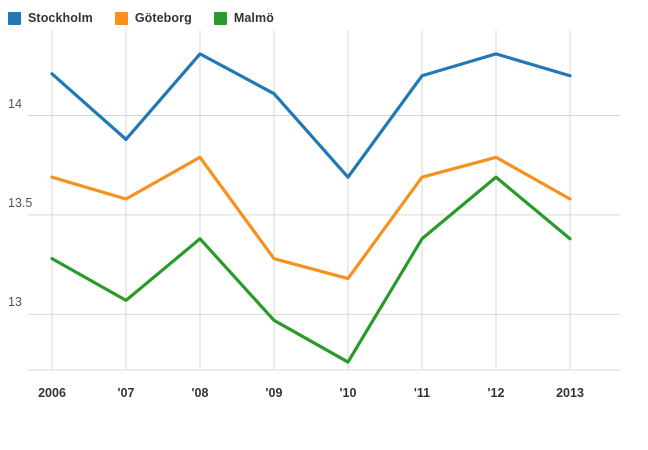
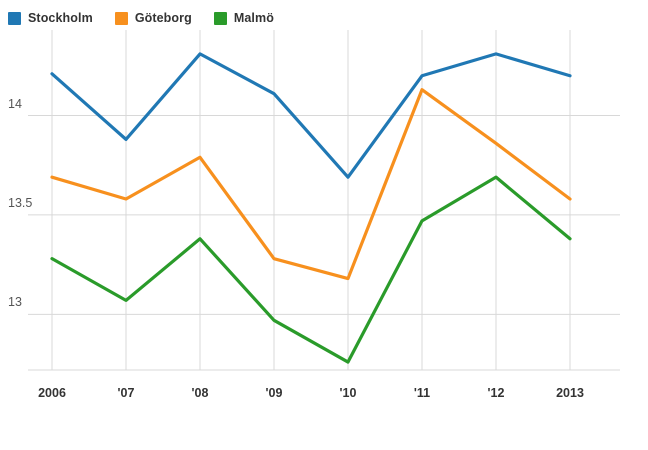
Göteborg/'11: 13.69 -> 14.13
Malmö/'11: 13.38 -> 13.47
Göteborg/'12: 13.79 -> 13.86
